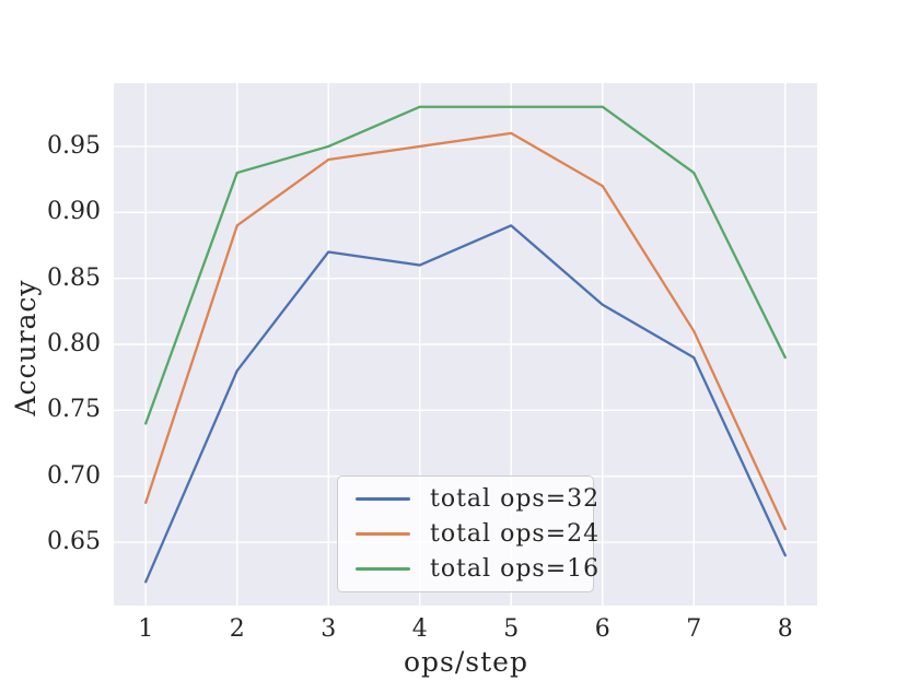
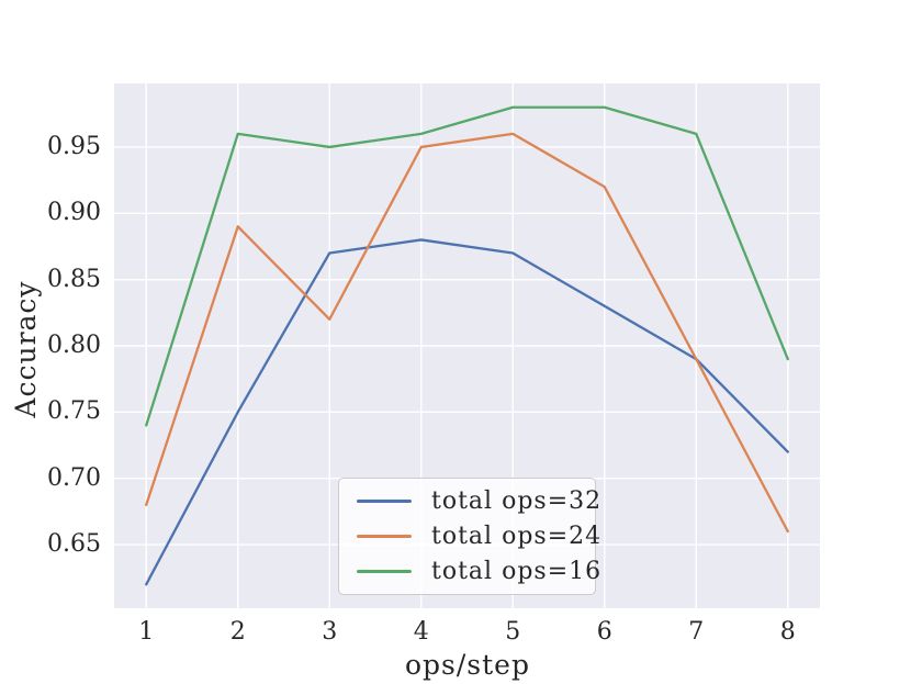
total ops=32/2: 0.78 -> 0.75
total ops=16/2: 0.93 -> 0.96
total ops=24/3: 0.94 -> 0.82
total ops=32/4: 0.86 -> 0.88
total ops=16/4: 0.98 -> 0.96
total ops=32/5: 0.89 -> 0.87
total ops=24/7: 0.81 -> 0.79
total ops=16/7: 0.93 -> 0.96
total ops=32/8: 0.64 -> 0.72
